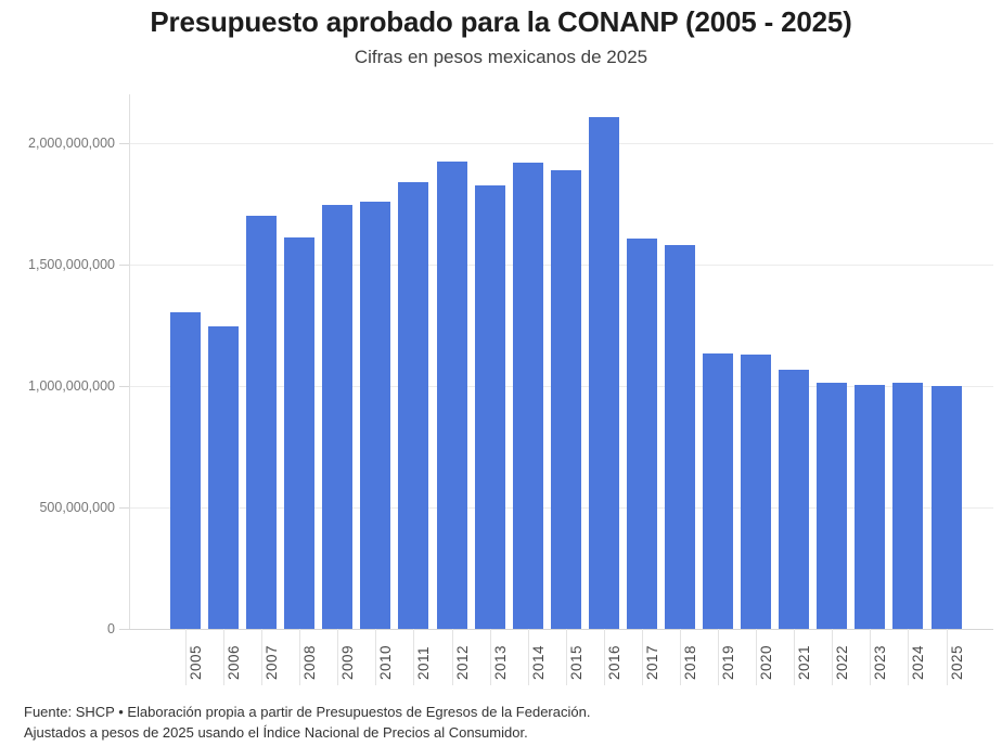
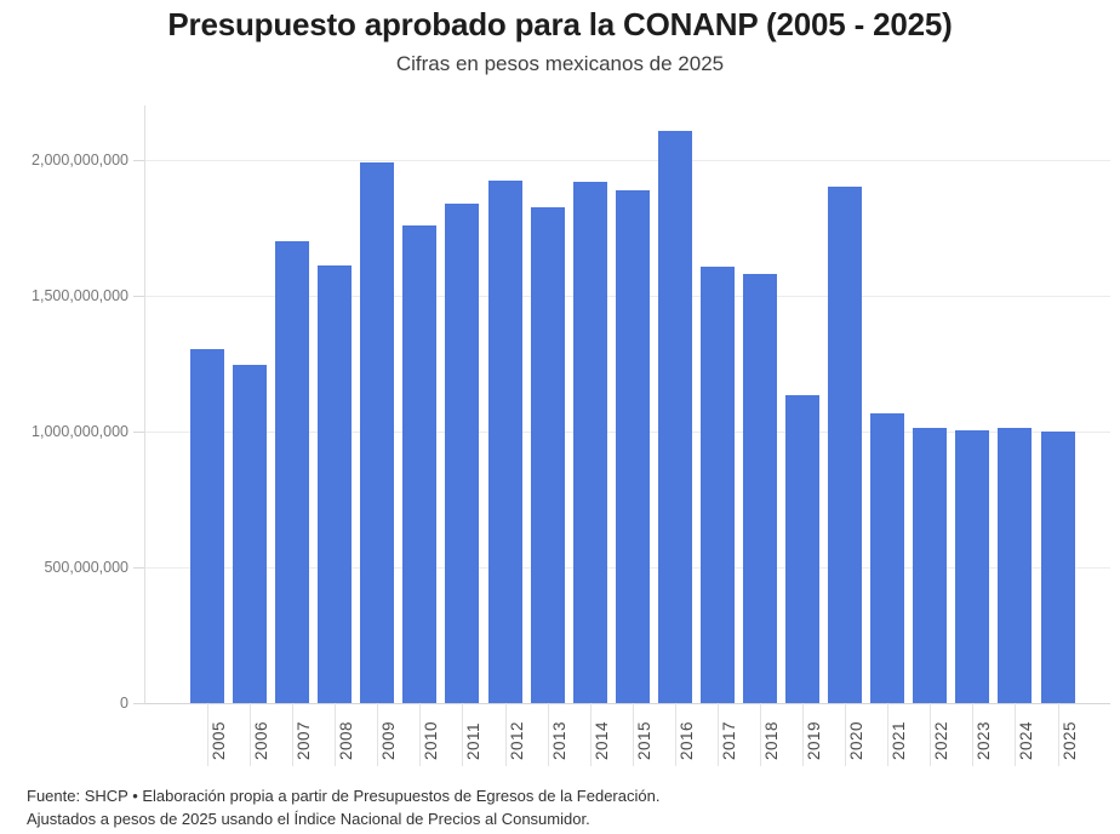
2009: 1740000000 -> 1990000000
2020: 1130000000 -> 1900000000
